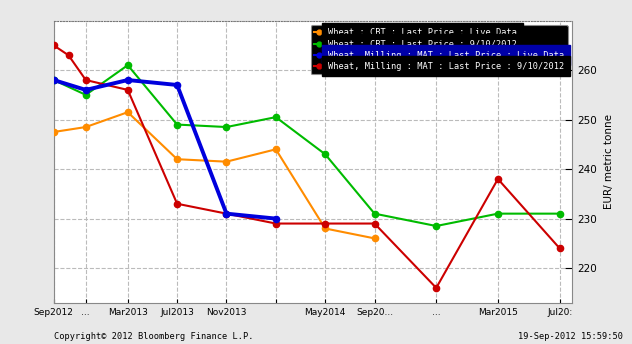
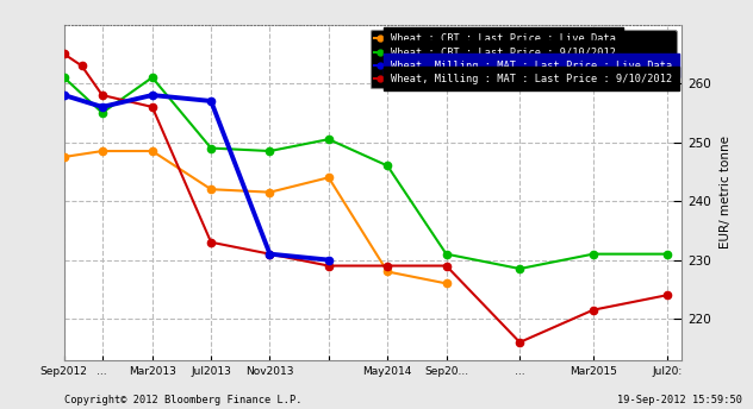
Wheat : CBT : Last Price : 9/10/2012/Sep2012: 258.0 -> 261.0
Wheat : CBT : Last Price : Live Data/Mar2013: 251.5 -> 248.5
Wheat : CBT : Last Price : 9/10/2012/May2014: 243.0 -> 246.0
Wheat, Milling : MAT : Last Price : 9/10/2012/Mar2015: 238.0 -> 221.5
